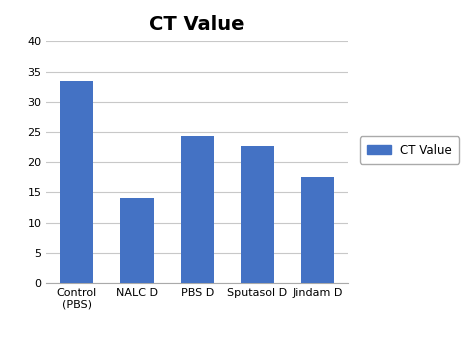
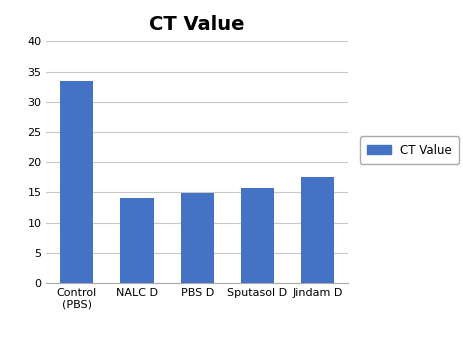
PBS D: 24.4 -> 14.9
Sputasol D: 22.6 -> 15.8
